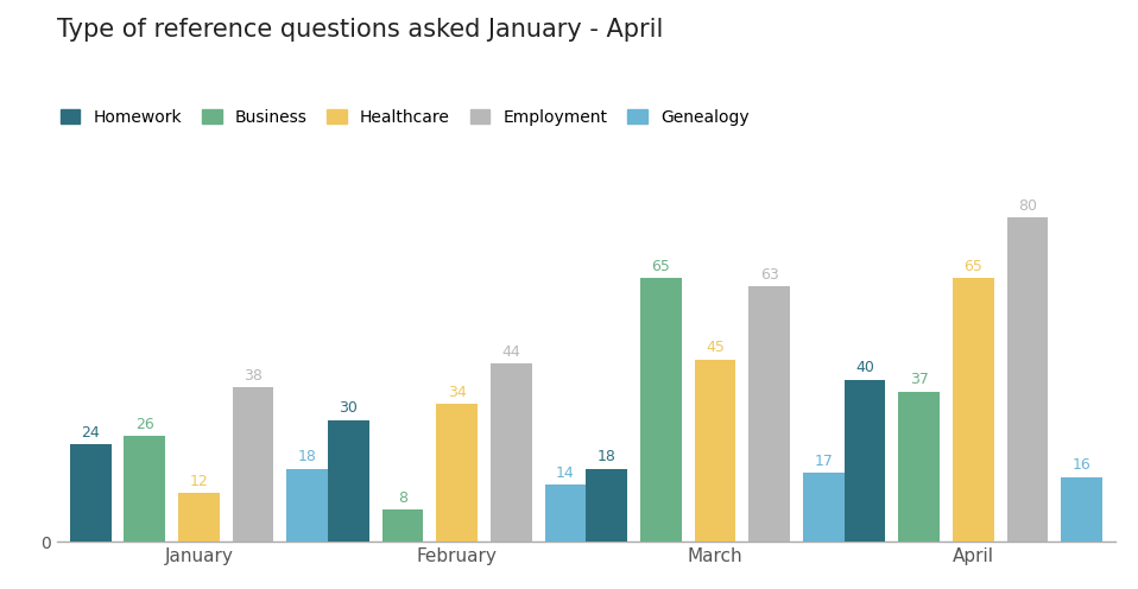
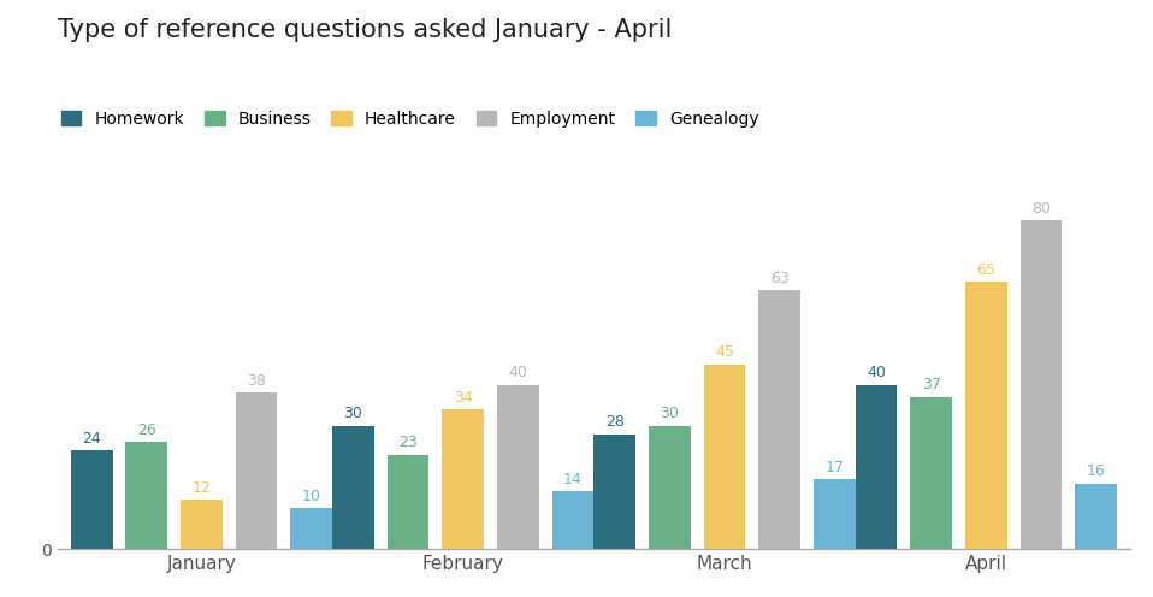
Genealogy/January: 18 -> 10
Business/February: 8 -> 23
Employment/February: 44 -> 40
Homework/March: 18 -> 28
Business/March: 65 -> 30
